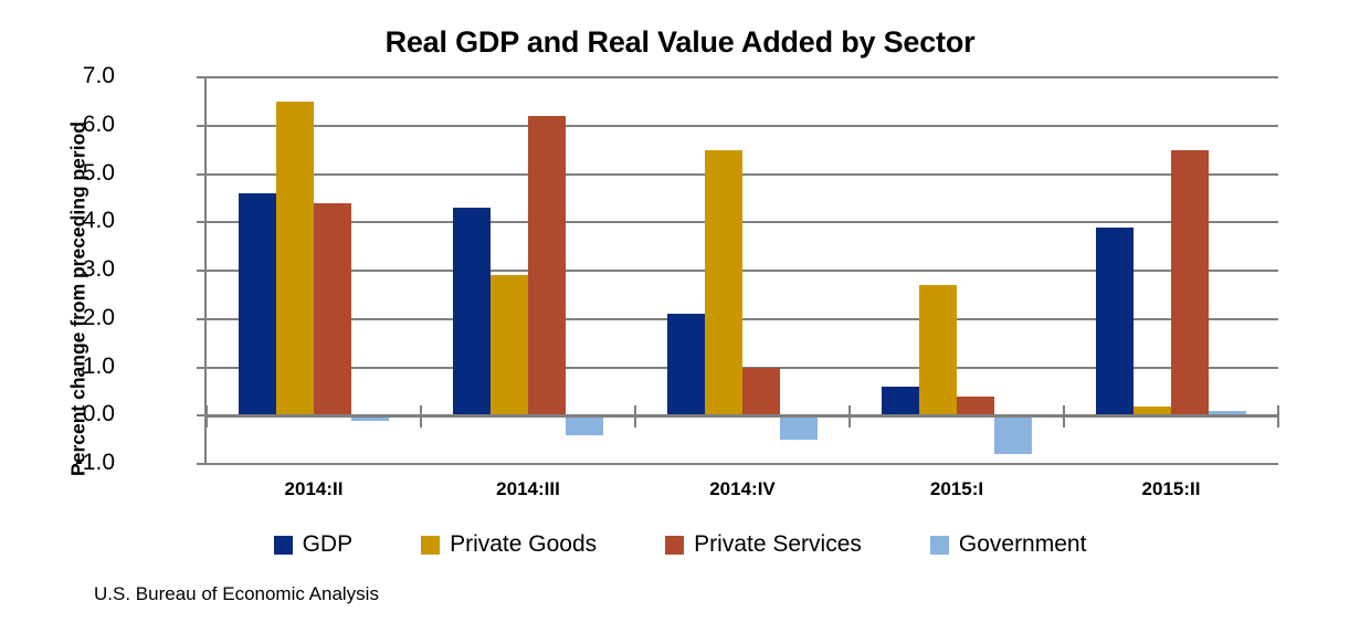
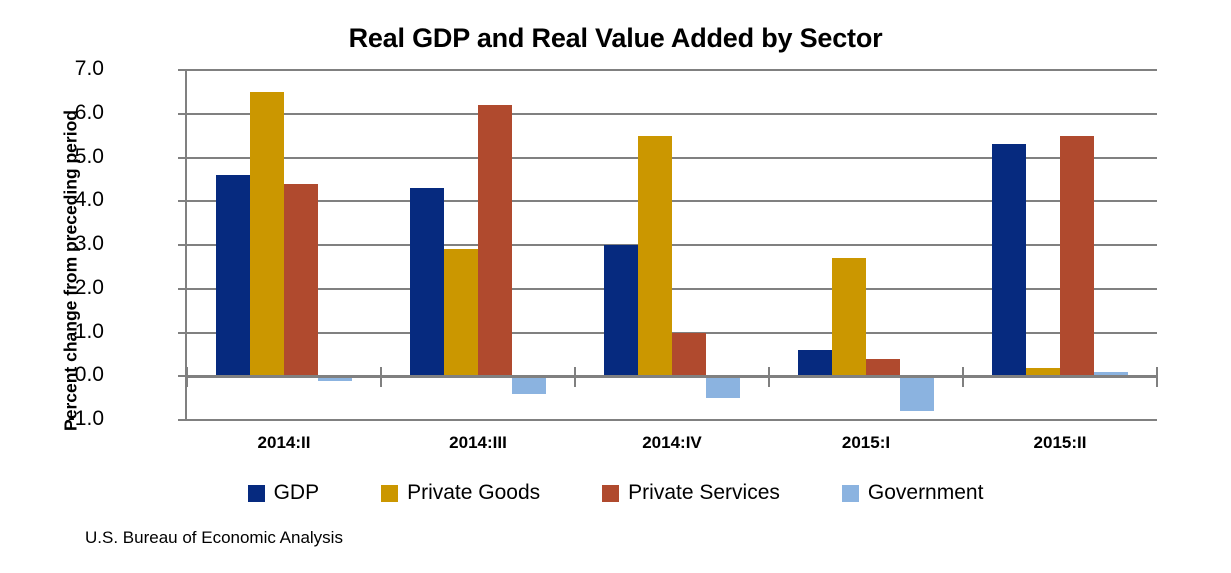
GDP/2014:IV: 2.1 -> 3.0
GDP/2015:II: 3.9 -> 5.3
